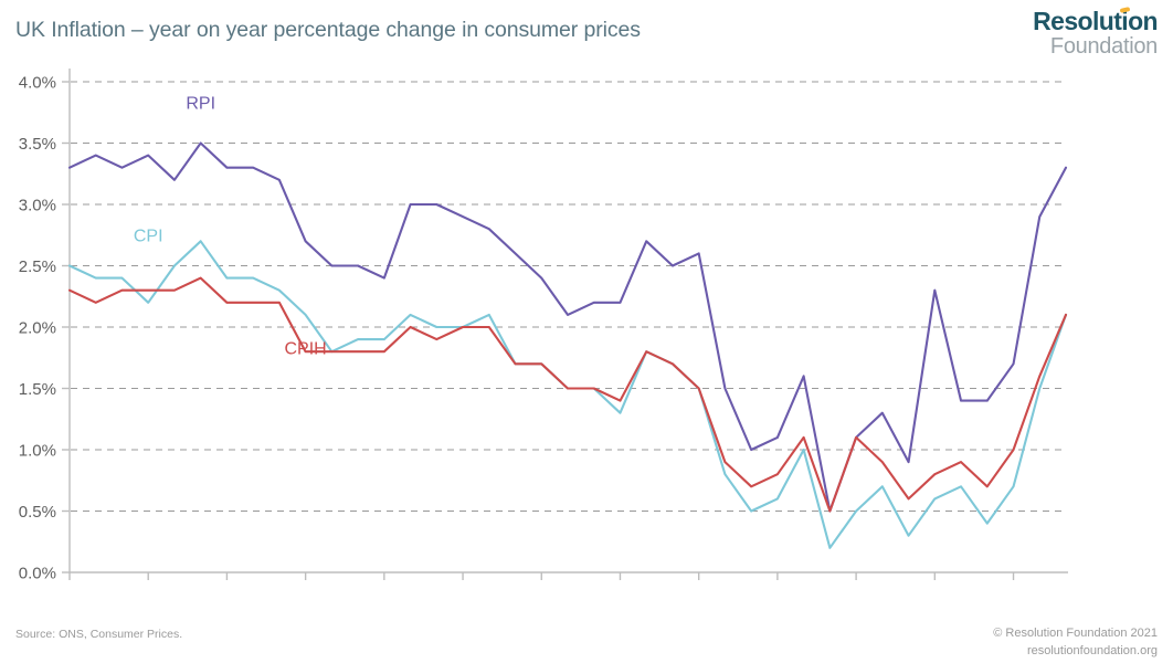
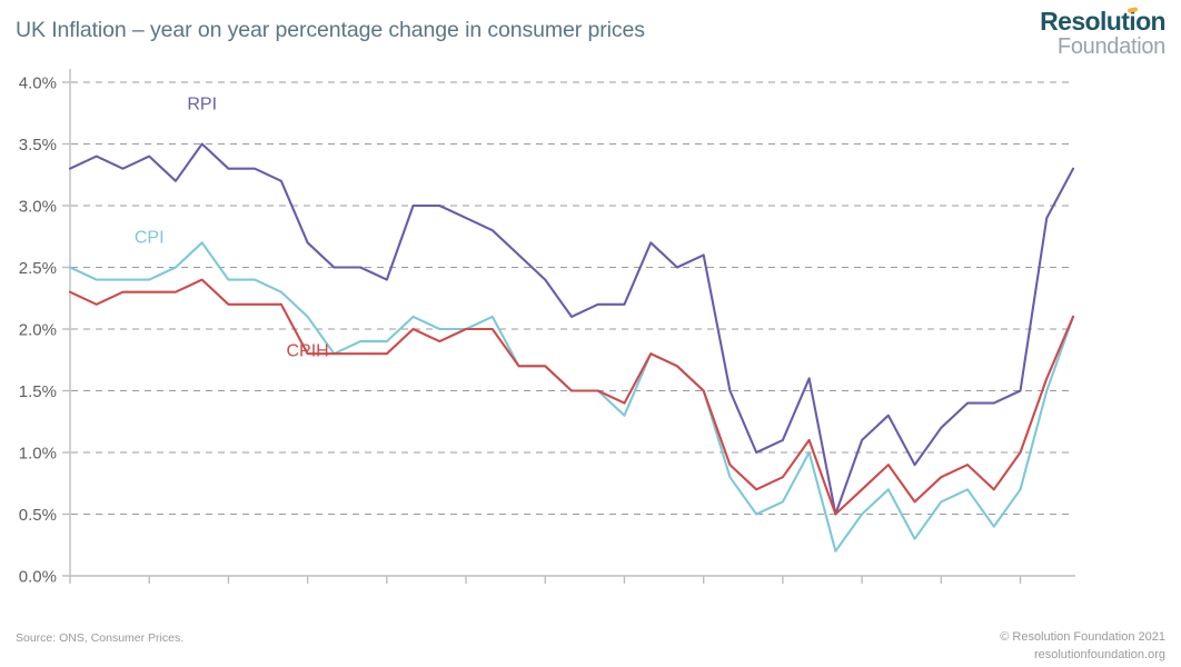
CPI/Jun-18: 2.2% -> 2.4%
CPIH/Sep-20: 1.1% -> 0.7%
RPI/Dec-20: 2.3% -> 1.2%
RPI/Mar-21: 1.7% -> 1.5%
